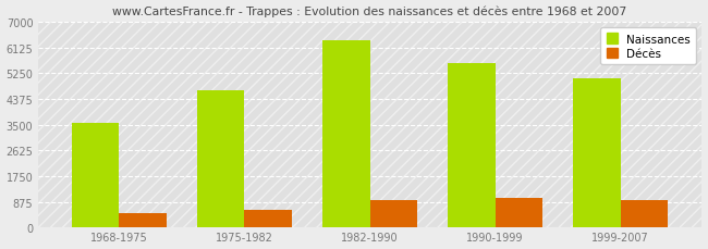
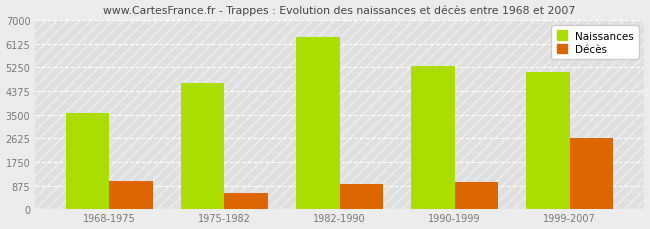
Décès/1968-1975: 490 -> 1050
Naissances/1990-1999: 5580 -> 5300
Décès/1999-2007: 920 -> 2650
